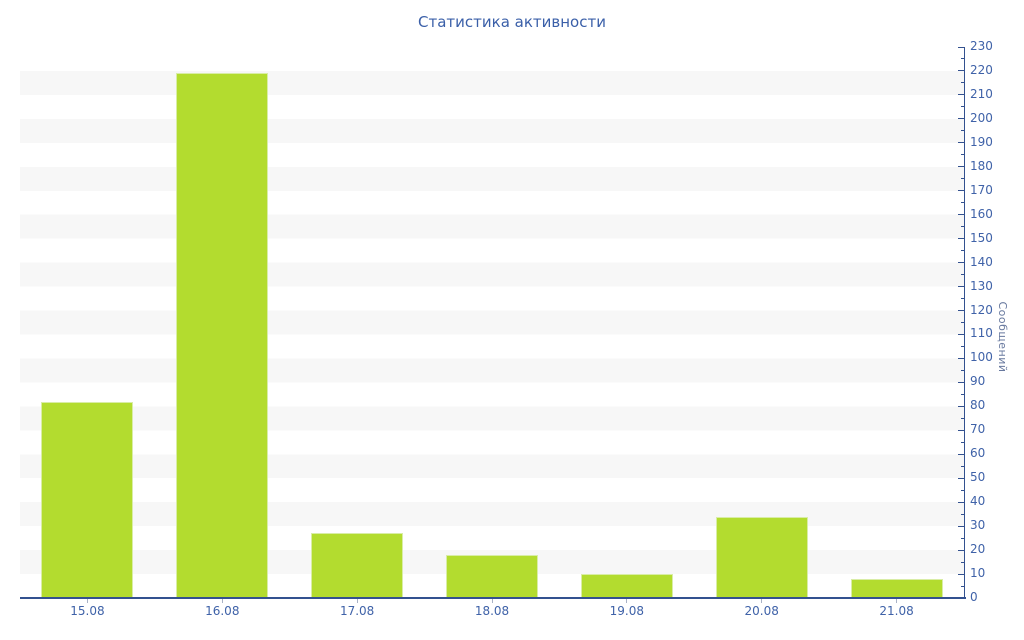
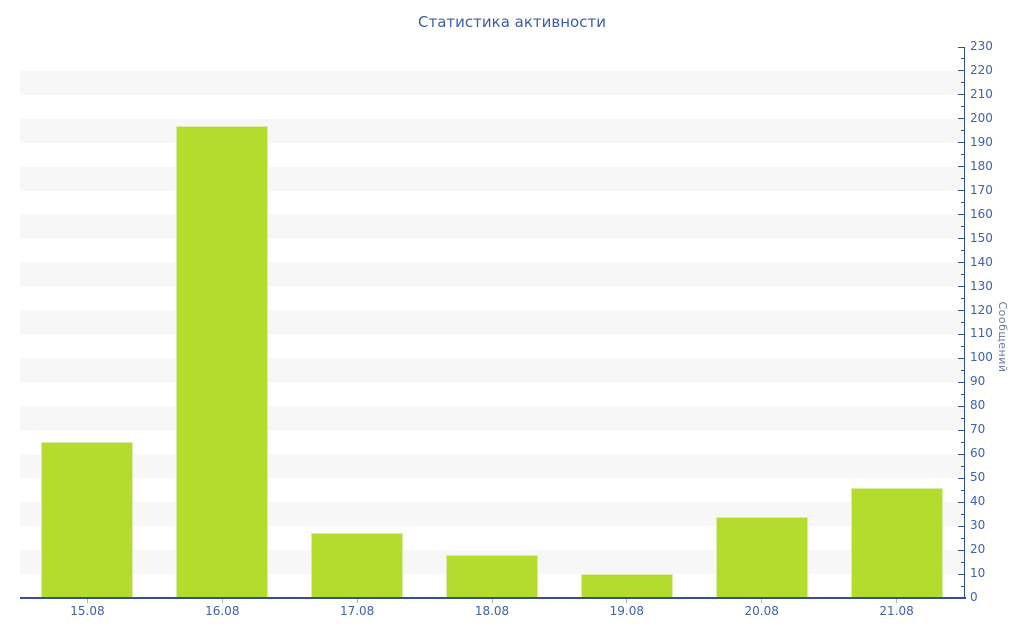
15.08: 82 -> 65
16.08: 219 -> 197
21.08: 8 -> 46
